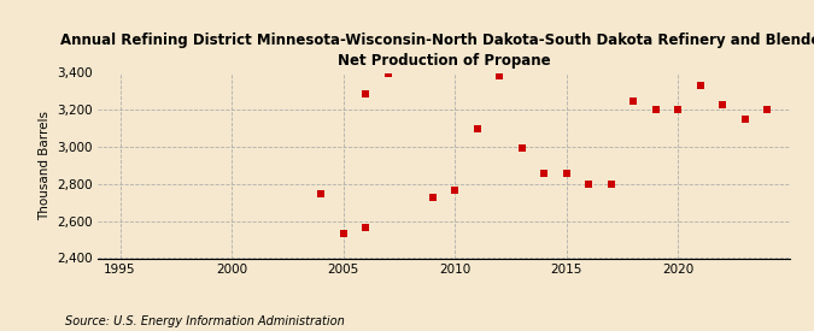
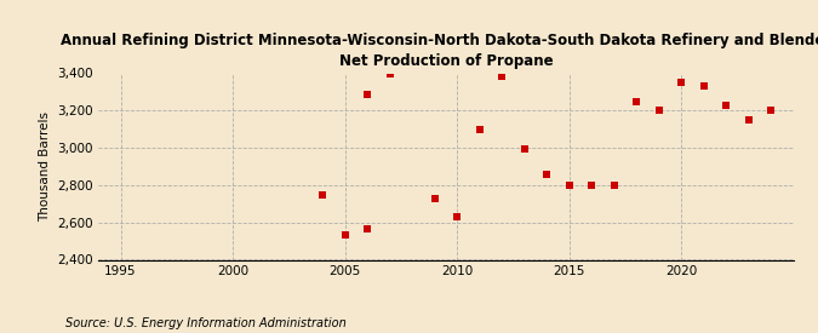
2010: 2,760 -> 2,630
2015: 2,860 -> 2,800
2020: 3,200 -> 3,350
